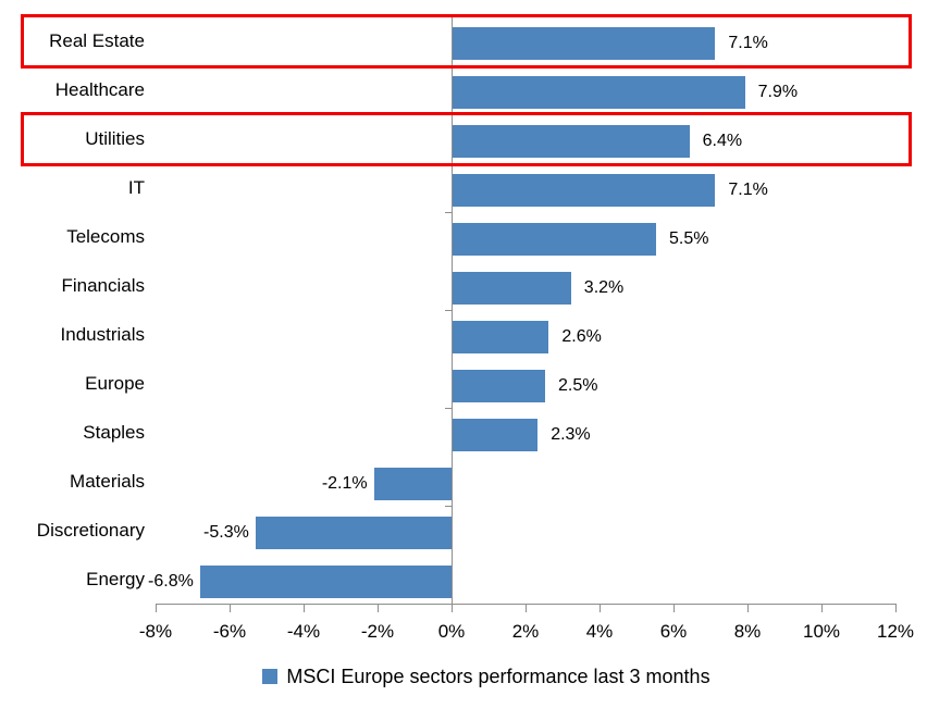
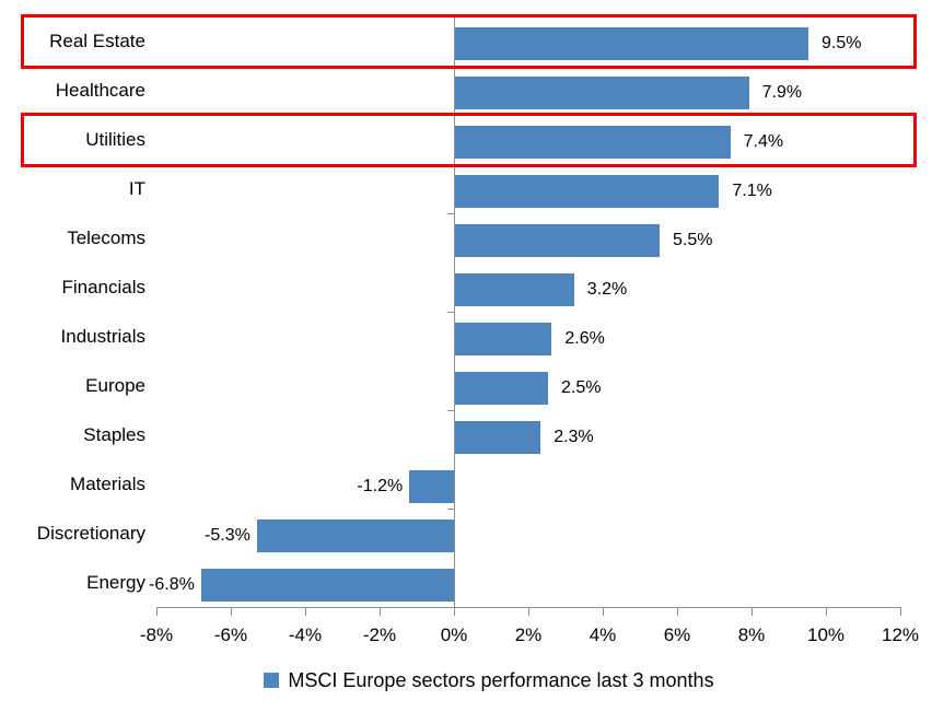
Real Estate: 7.1% -> 9.5%
Utilities: 6.4% -> 7.4%
Materials: -2.1% -> -1.2%
